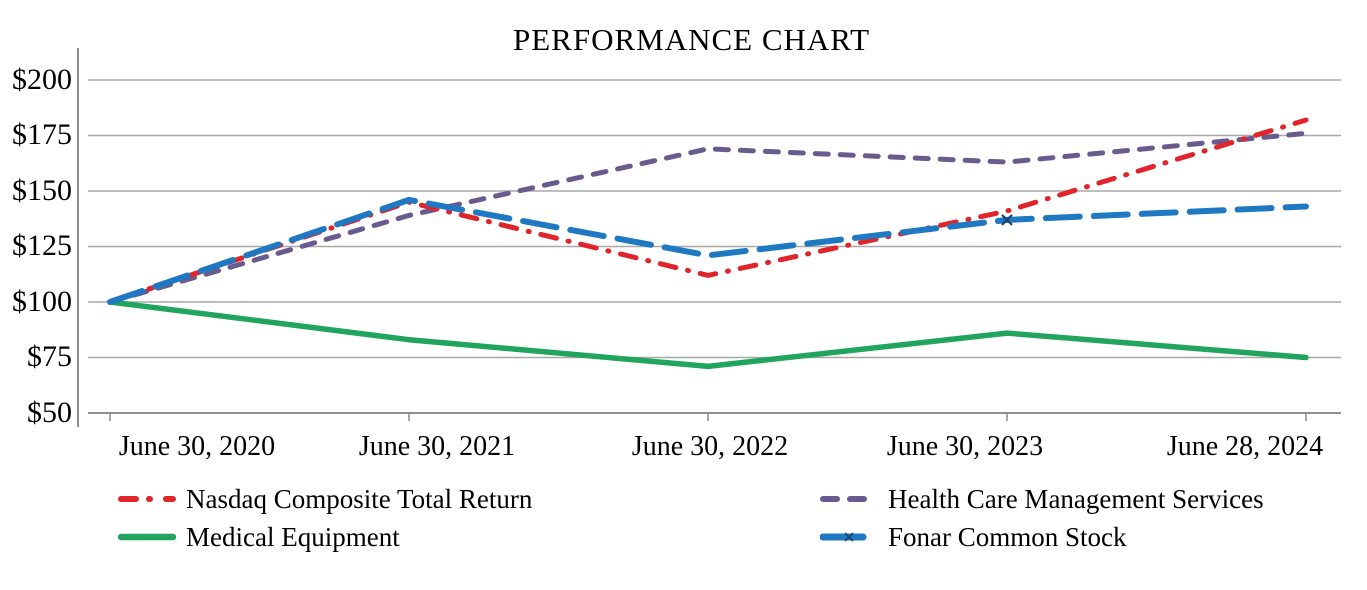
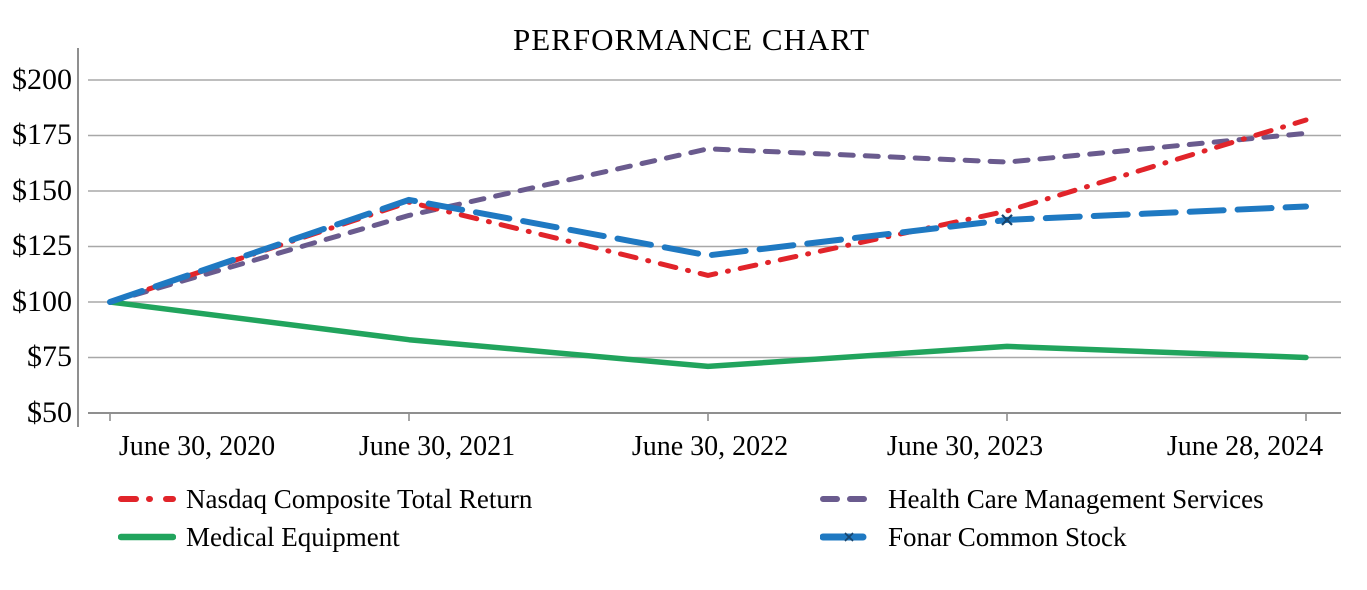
Medical Equipment/June 30, 2023: $86 -> $80
